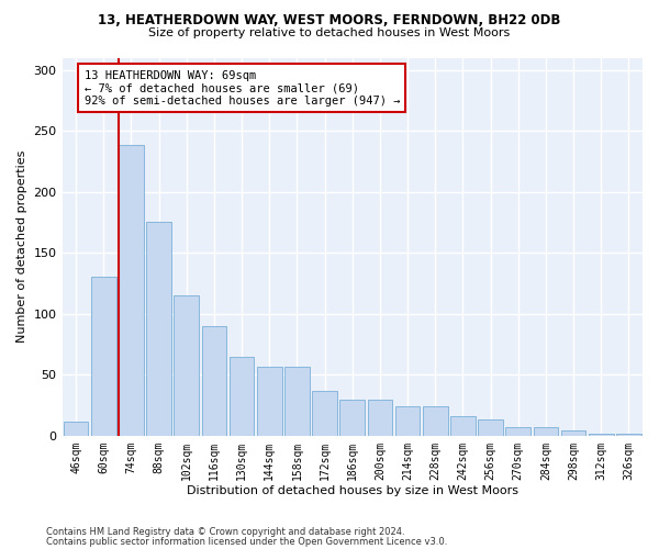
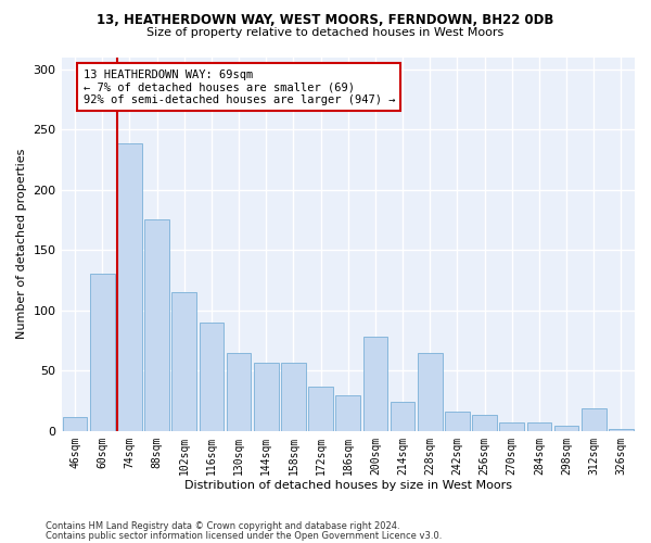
200sqm: 30 -> 78
228sqm: 24 -> 65
312sqm: 2 -> 19
